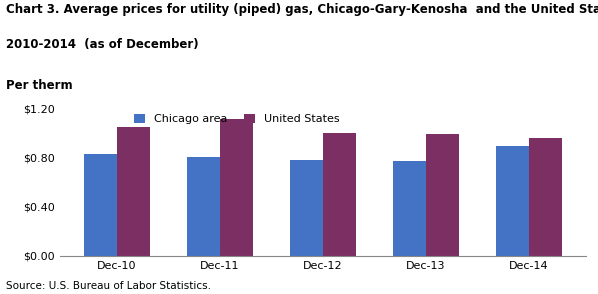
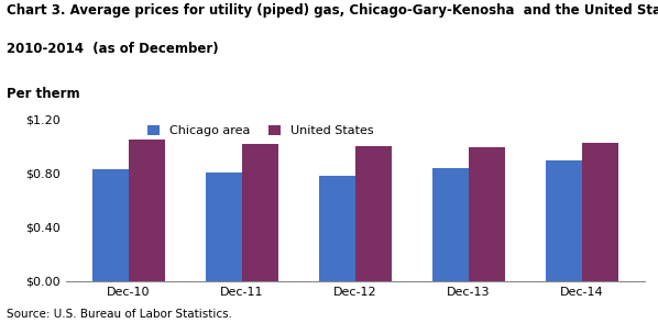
United States/Dec-11: $1.12 -> $1.02
Chicago area/Dec-13: $0.77 -> $0.84
United States/Dec-14: $0.96 -> $1.03
